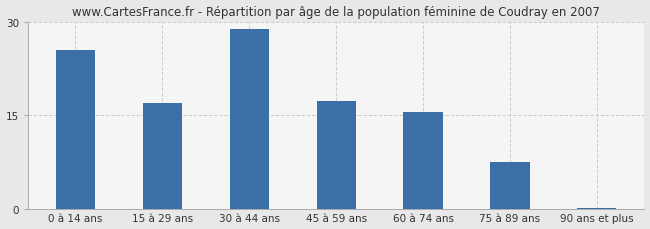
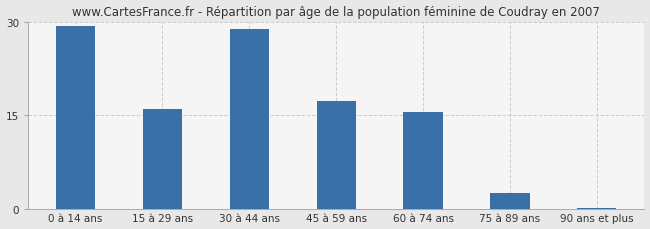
0 à 14 ans: 25.4 -> 29.2
15 à 29 ans: 17.0 -> 16.0
75 à 89 ans: 7.4 -> 2.5
